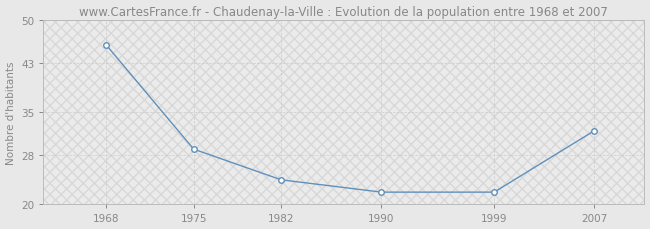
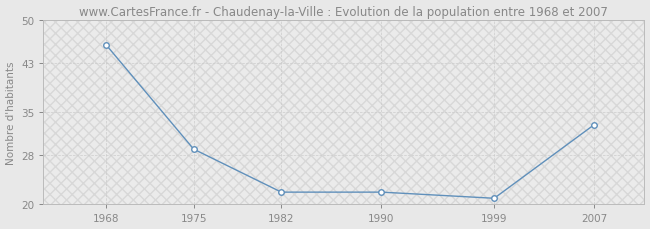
1982: 24 -> 22
1999: 22 -> 21
2007: 32 -> 33
